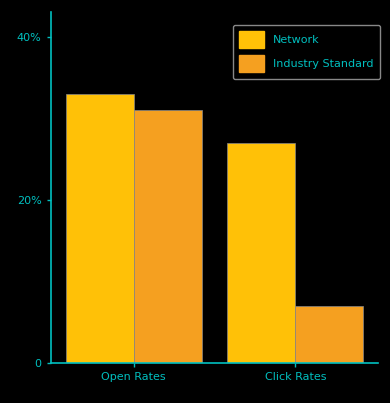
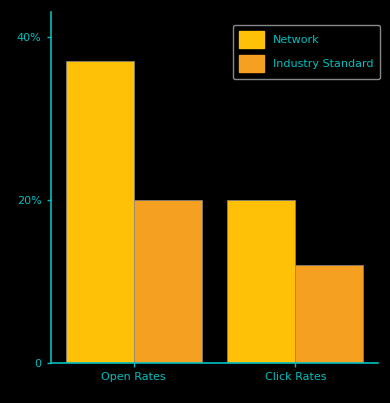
Network/Open Rates: 33% -> 37%
Industry Standard/Open Rates: 31% -> 20%
Network/Click Rates: 27% -> 20%
Industry Standard/Click Rates: 7% -> 12%
